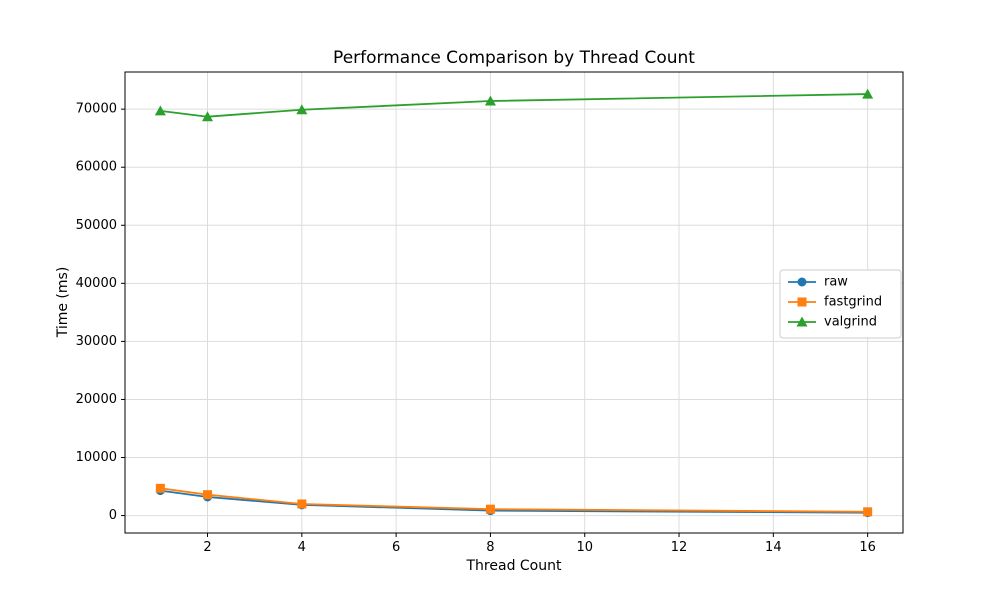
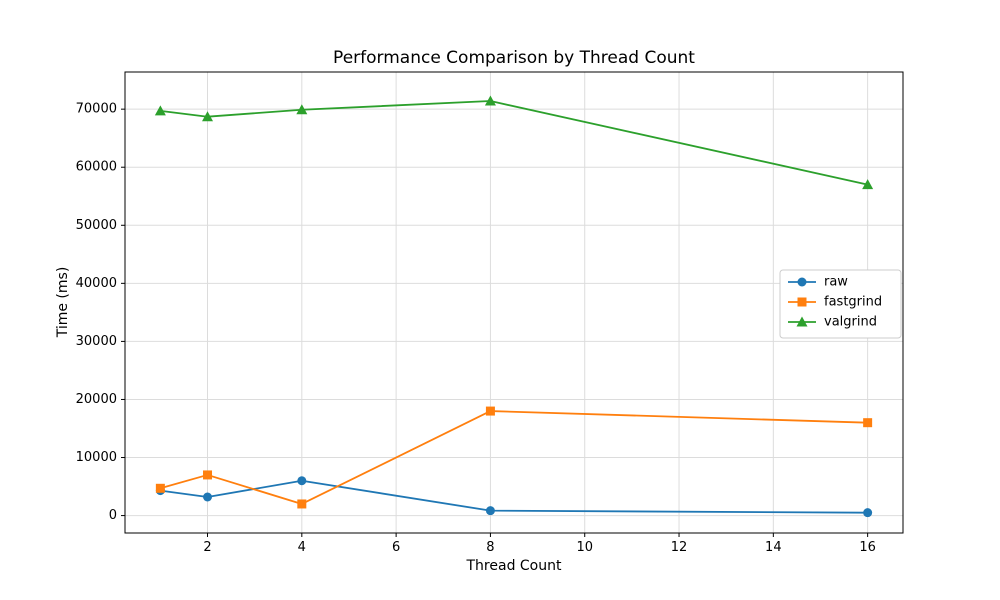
fastgrind/2: 4000 -> 7000
raw/4: 2000 -> 6000
fastgrind/8: 1000 -> 18000
fastgrind/16: 1000 -> 16000
valgrind/16: 73000 -> 57000
